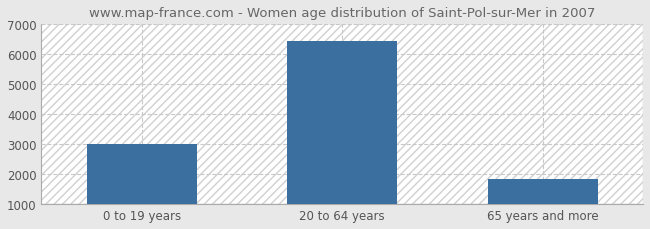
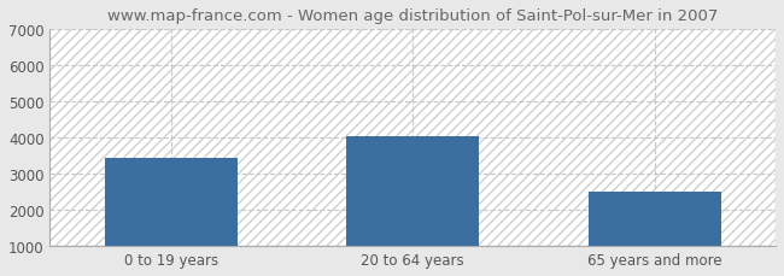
0 to 19 years: 3000 -> 3450
20 to 64 years: 6450 -> 4050
65 years and more: 1850 -> 2500
